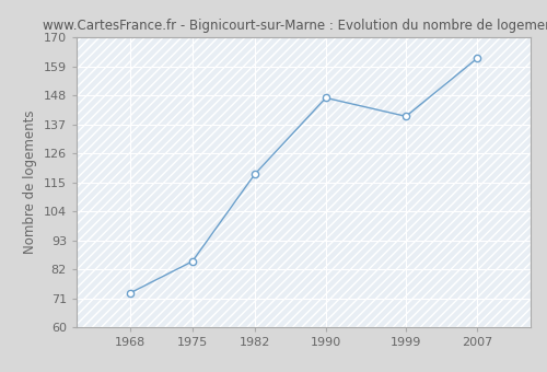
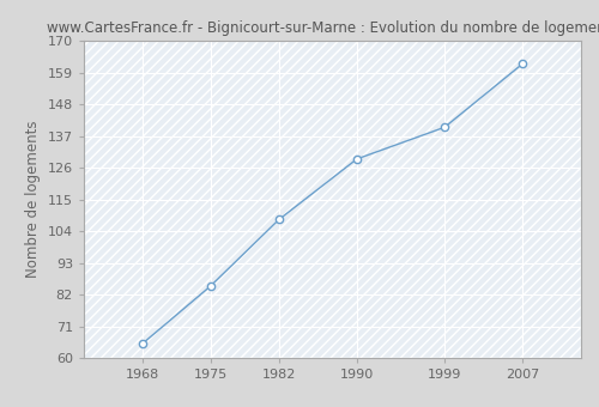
1968: 73 -> 65
1982: 118 -> 108
1990: 147 -> 129
